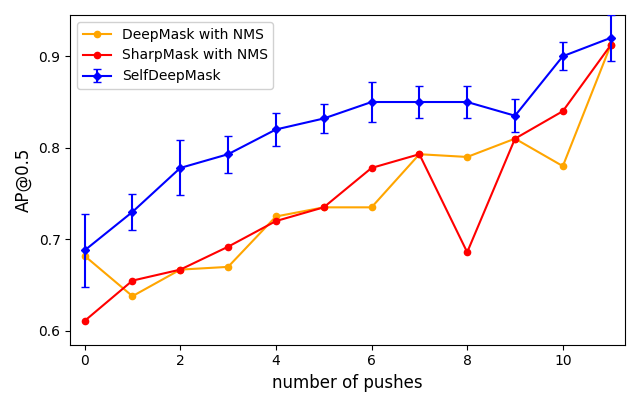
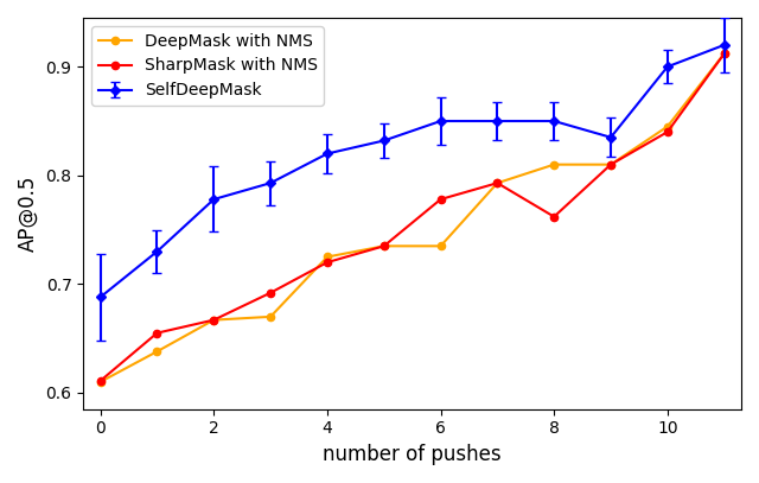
DeepMask with NMS/0: 0.682 -> 0.610
DeepMask with NMS/8: 0.790 -> 0.810
SharpMask with NMS/8: 0.686 -> 0.762
DeepMask with NMS/10: 0.780 -> 0.845
